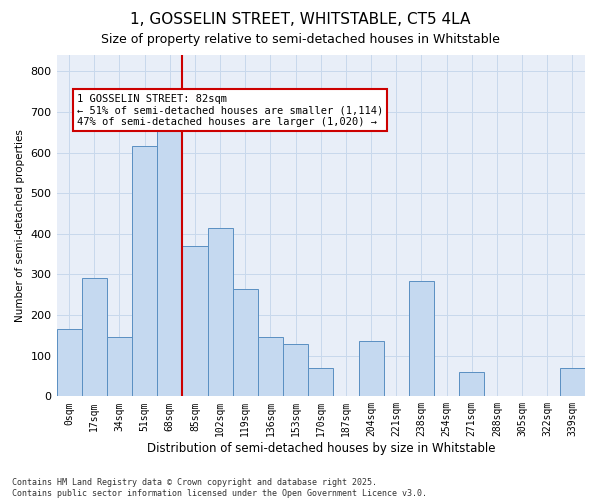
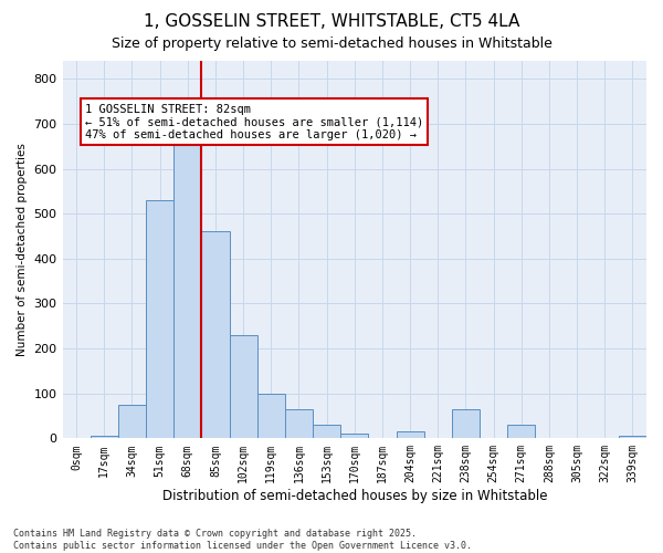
0sqm: 165 -> 2
17sqm: 290 -> 5
34sqm: 145 -> 75
51sqm: 615 -> 530
85sqm: 370 -> 460
102sqm: 415 -> 230
119sqm: 265 -> 100
136sqm: 145 -> 65
153sqm: 130 -> 30
170sqm: 70 -> 10
204sqm: 135 -> 15
238sqm: 285 -> 65
271sqm: 60 -> 30
339sqm: 70 -> 5
